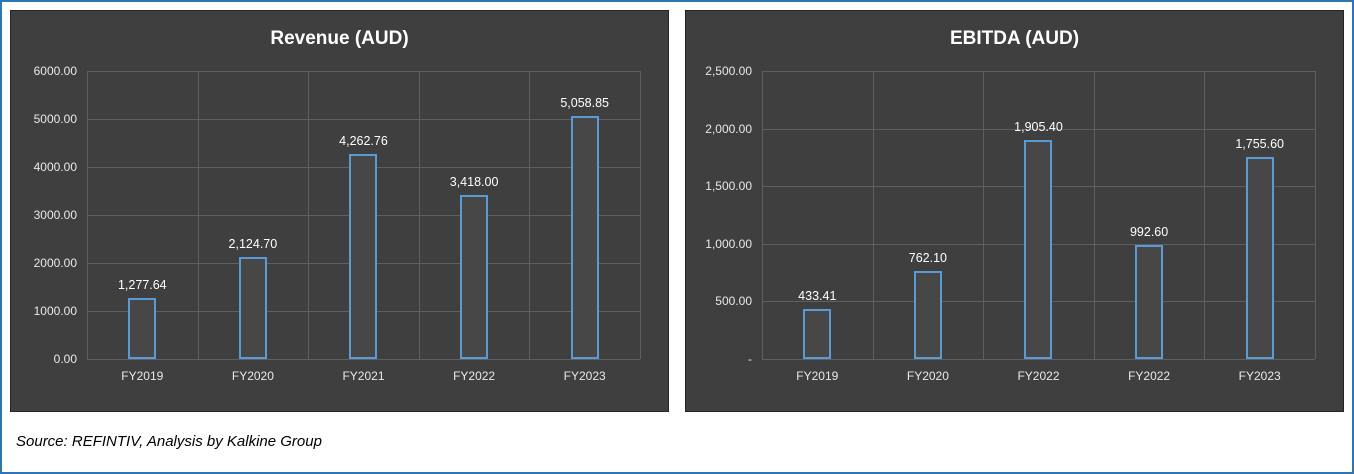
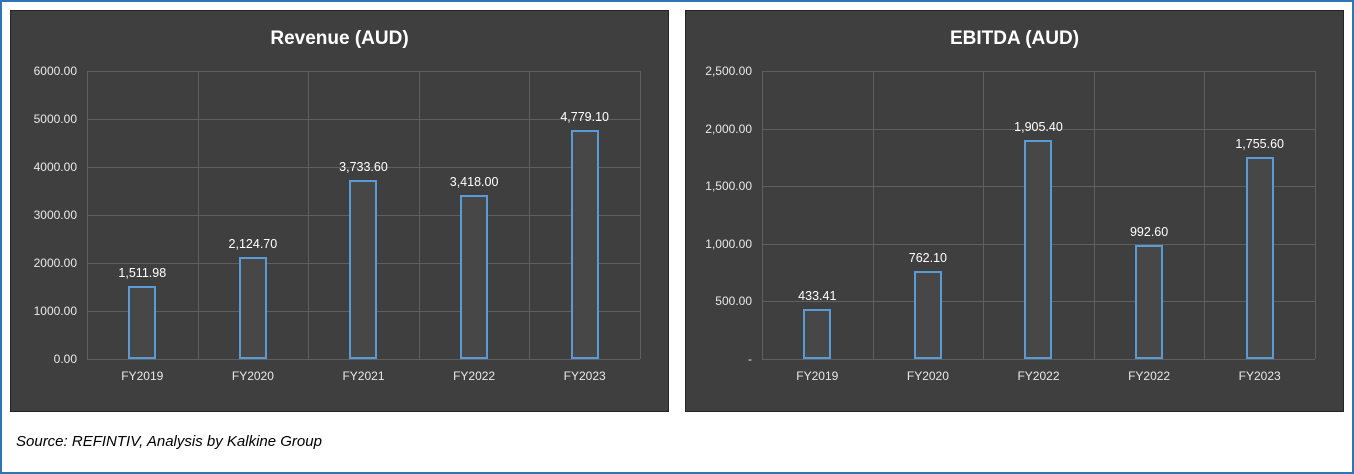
Revenue (AUD)/FY2019: 1,277.64 -> 1,511.98
Revenue (AUD)/FY2021: 4,262.76 -> 3,733.60
Revenue (AUD)/FY2023: 5,058.85 -> 4,779.10
